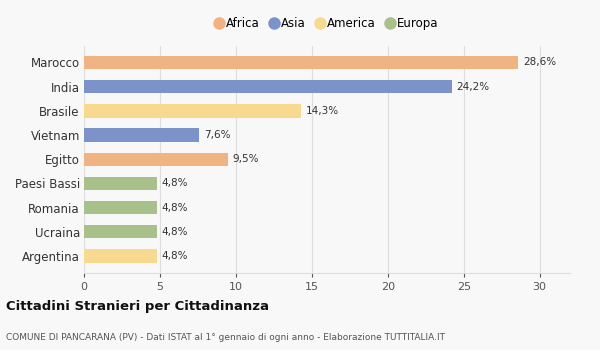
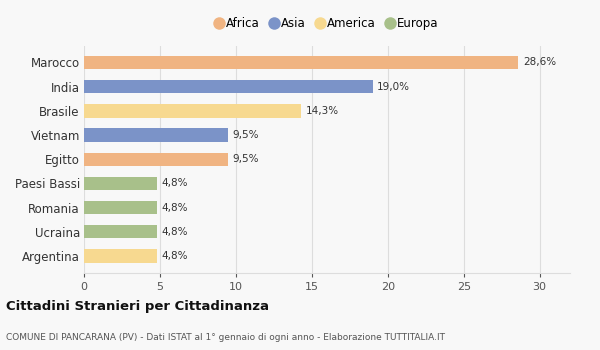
India: 24,2% -> 19,0%
Vietnam: 7,6% -> 9,5%
